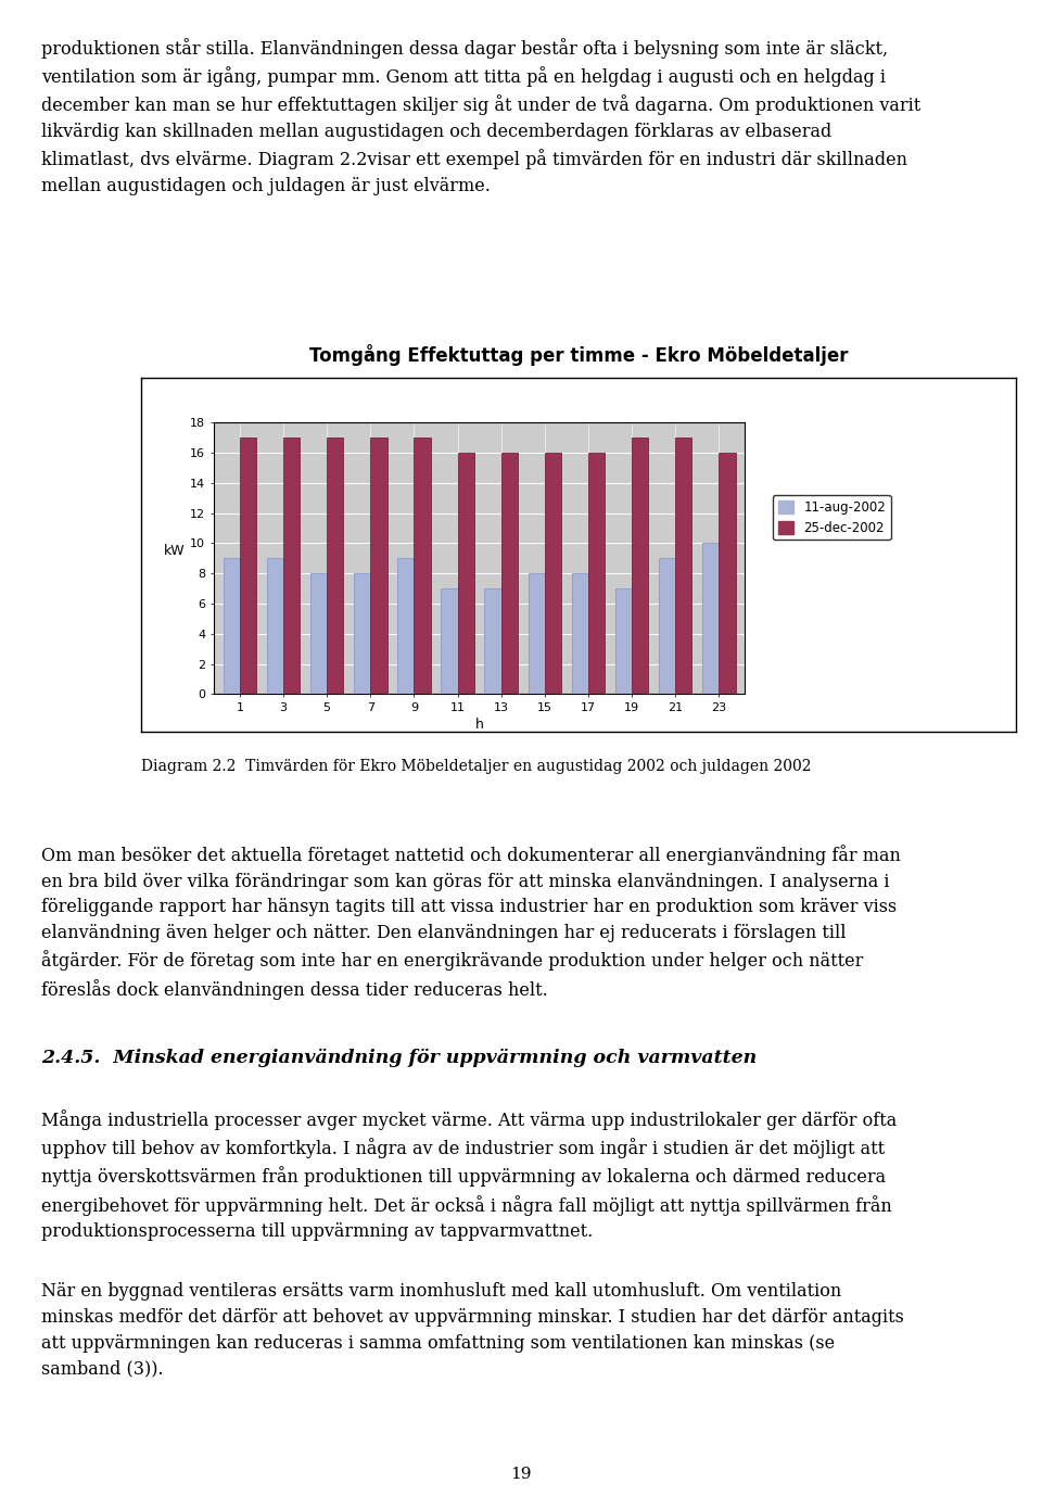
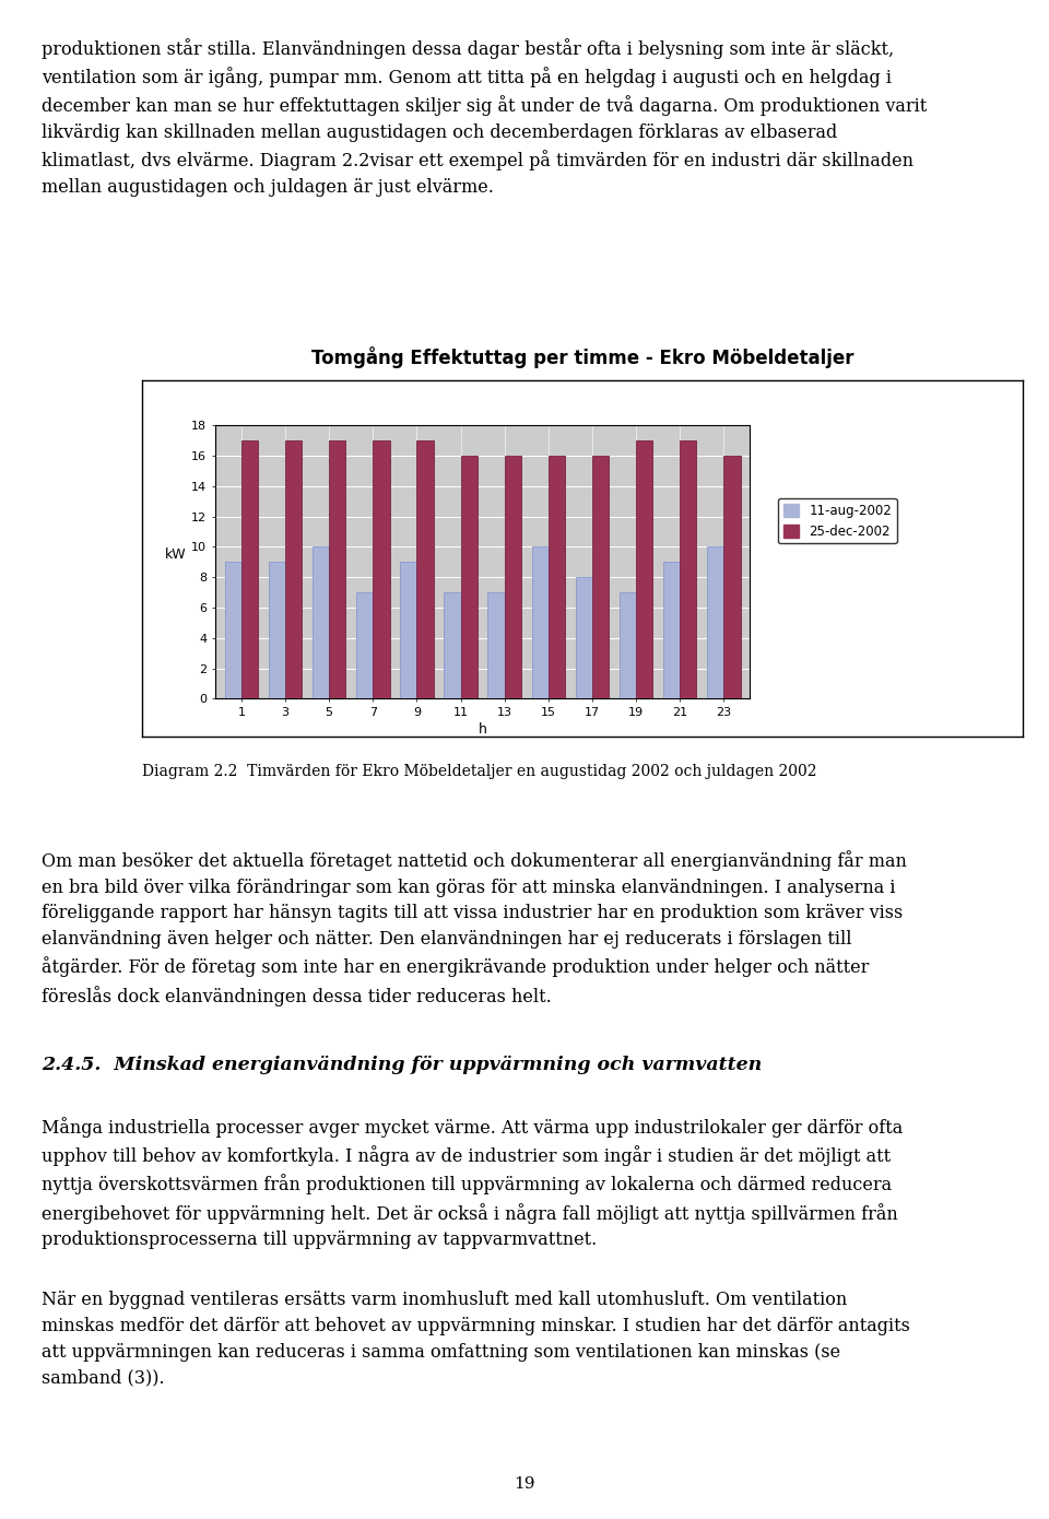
11-aug-2002/5: 8 -> 10
11-aug-2002/7: 8 -> 7
11-aug-2002/15: 8 -> 10
